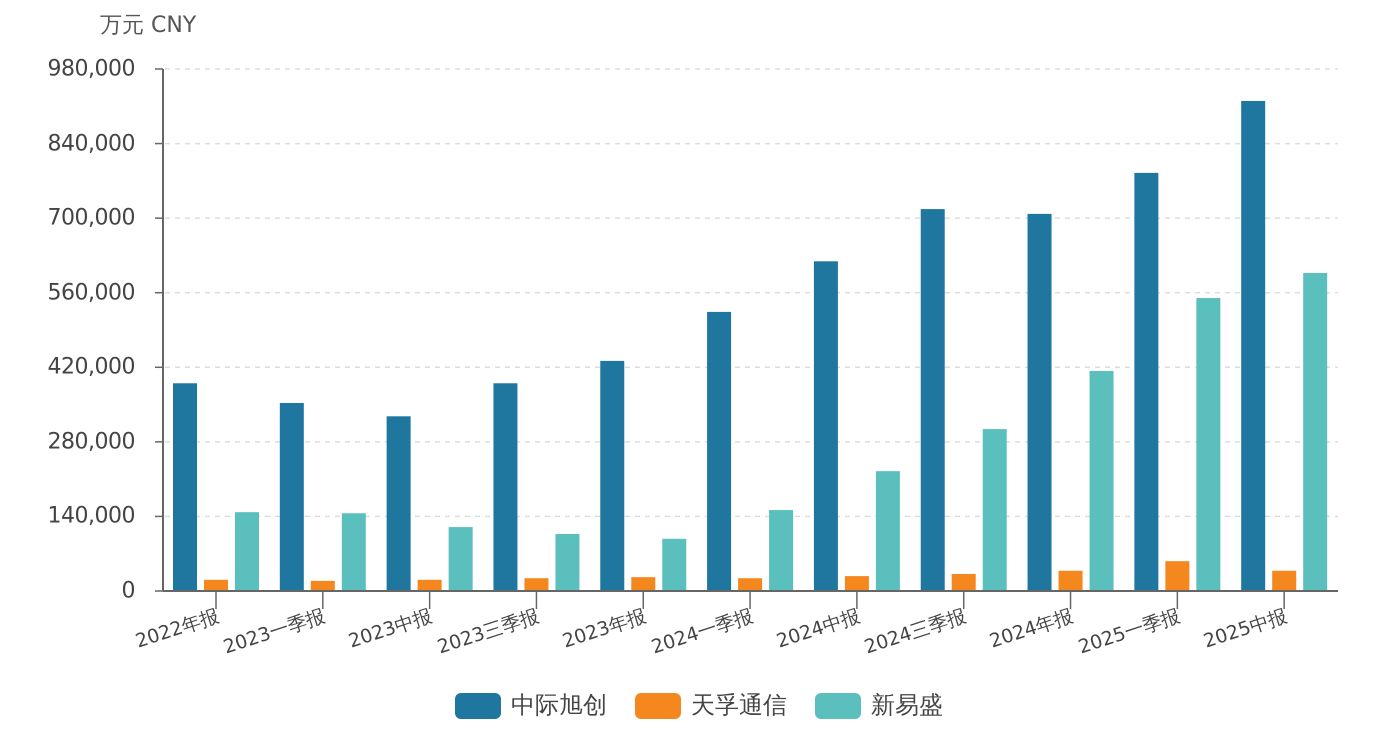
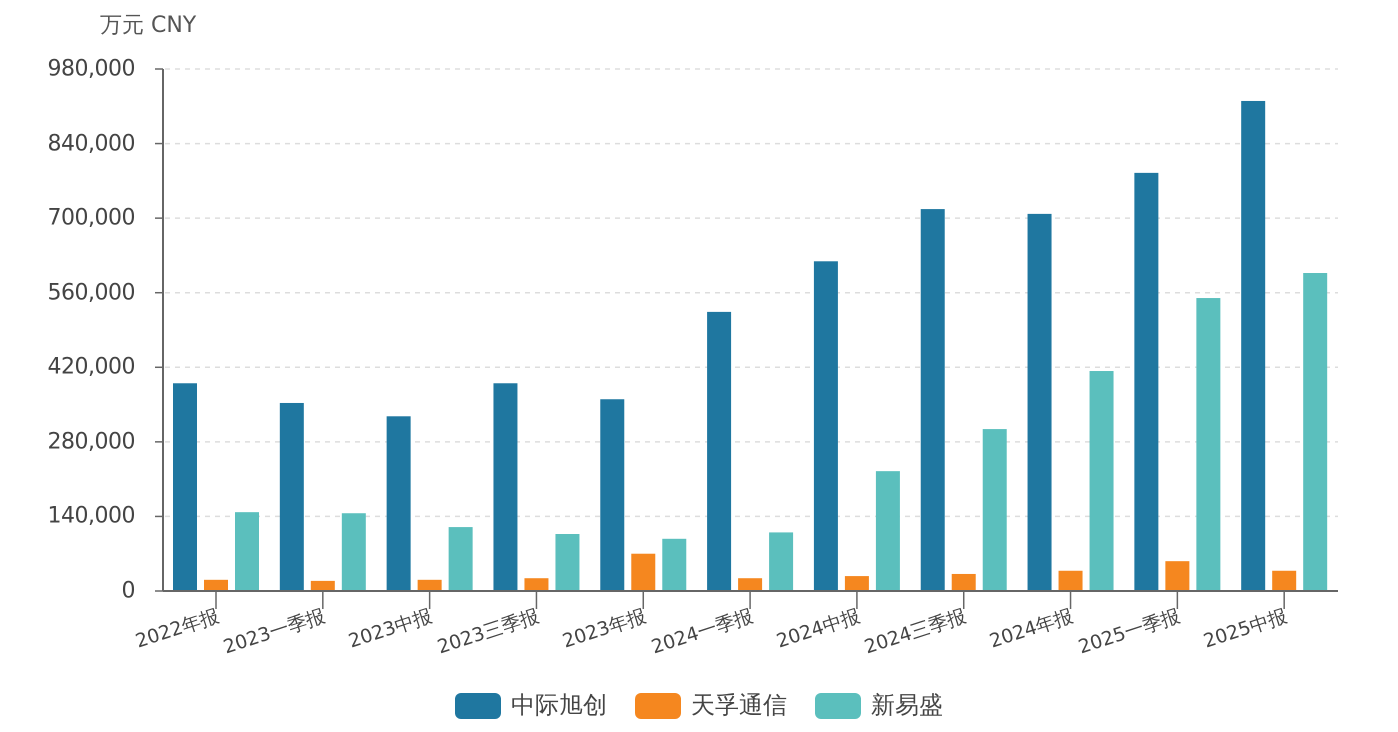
中际旭创/2023年报: 430000 -> 360000
天孚通信/2023年报: 30000 -> 70000
新易盛/2024一季报: 150000 -> 110000
